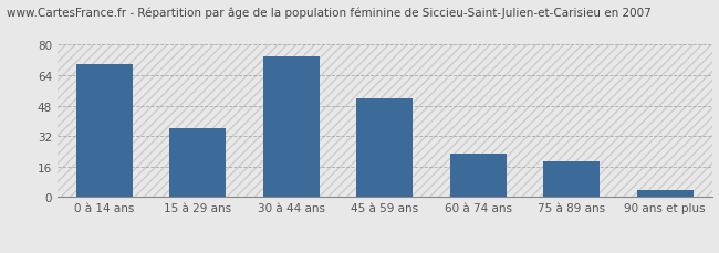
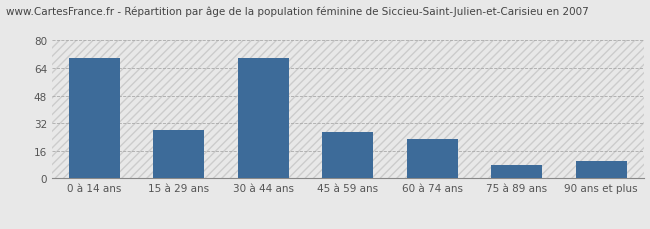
15 à 29 ans: 36 -> 28
30 à 44 ans: 74 -> 70
45 à 59 ans: 52 -> 27
75 à 89 ans: 19 -> 8
90 ans et plus: 4 -> 10
